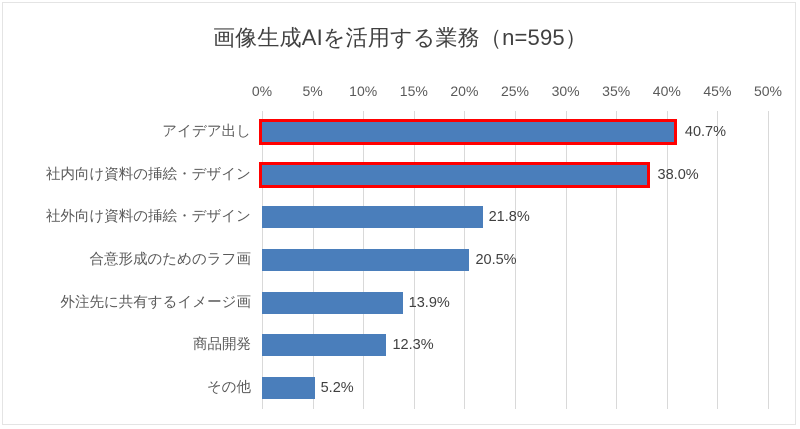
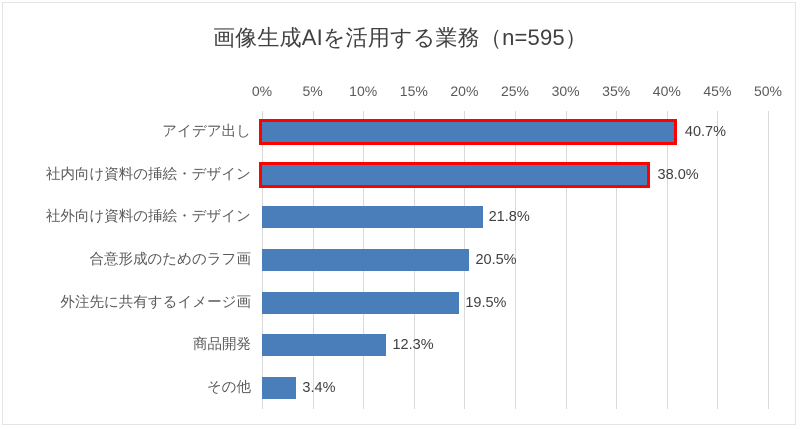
外注先に共有するイメージ画: 13.9% -> 19.5%
その他: 5.2% -> 3.4%
